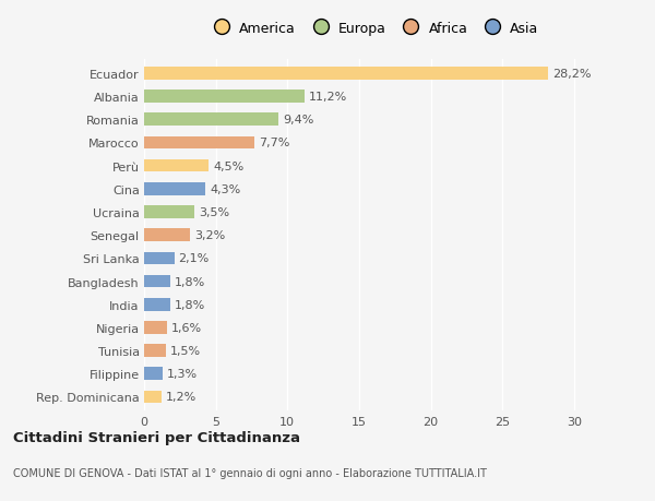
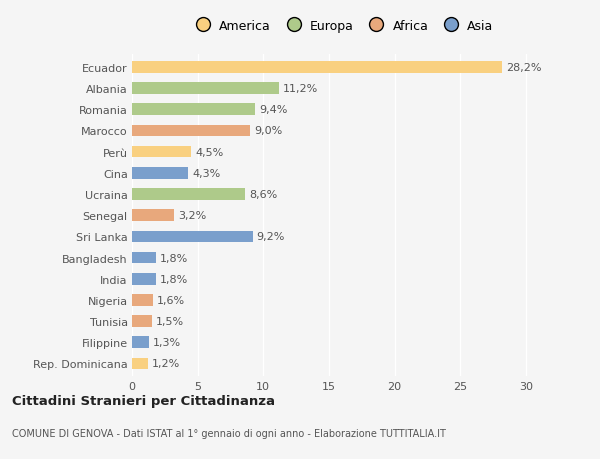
Marocco: 7,7% -> 9,0%
Ucraina: 3,5% -> 8,6%
Sri Lanka: 2,1% -> 9,2%
